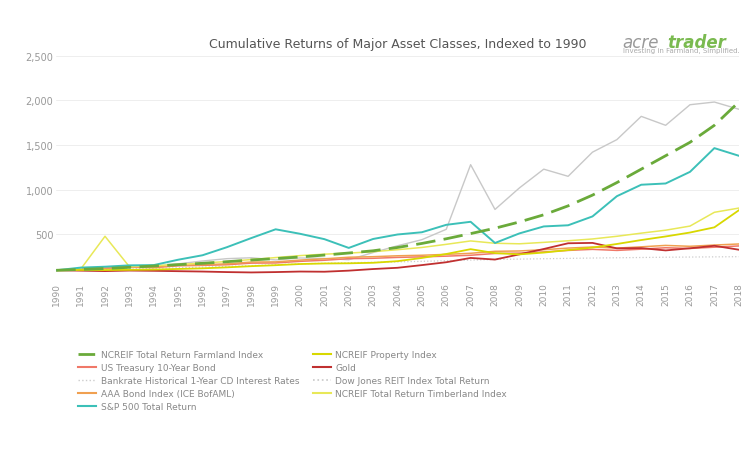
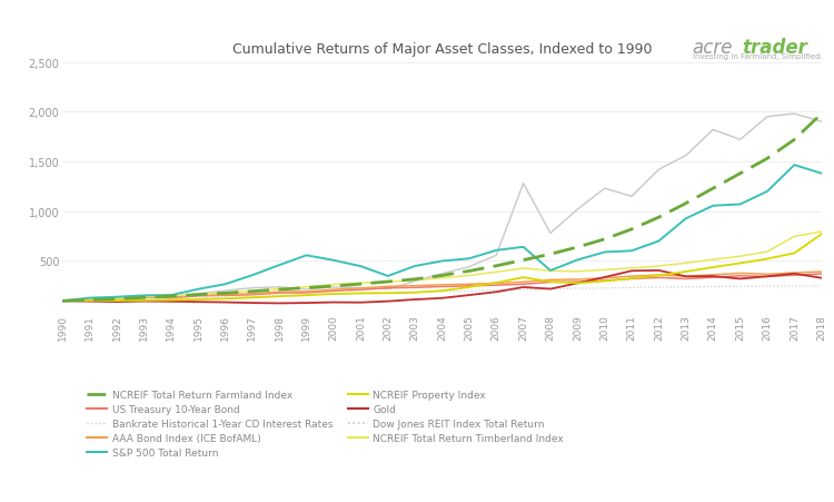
NCREIF Total Return Timberland Index/1992: 480 -> 120
